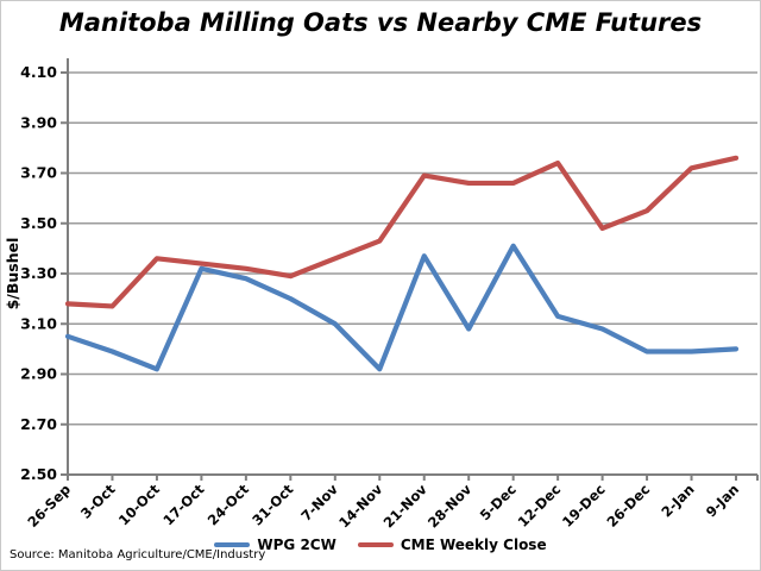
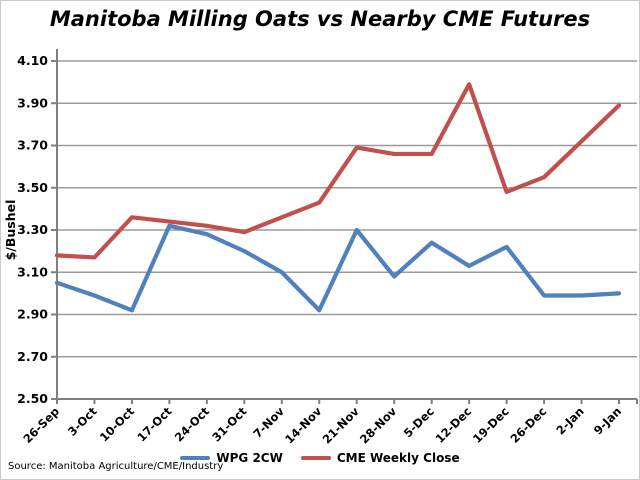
WPG 2CW/21-Nov: 3.37 -> 3.30
WPG 2CW/5-Dec: 3.41 -> 3.24
CME Weekly Close/12-Dec: 3.74 -> 3.99
WPG 2CW/19-Dec: 3.08 -> 3.22
CME Weekly Close/9-Jan: 3.76 -> 3.89
